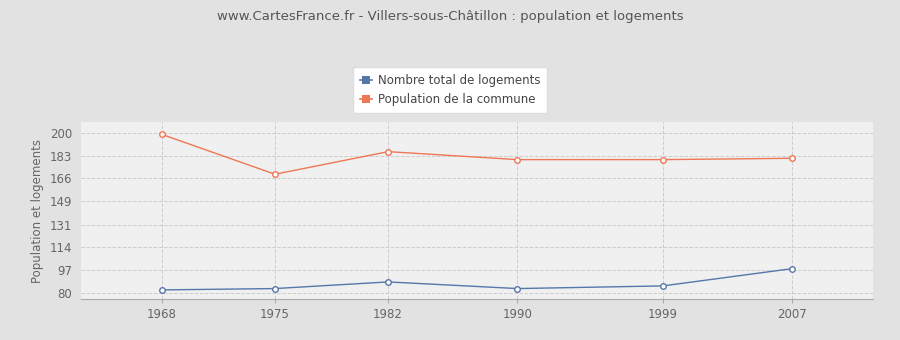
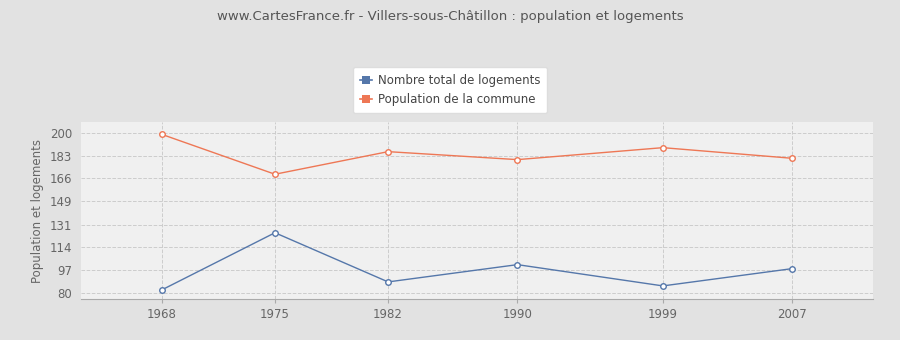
Nombre total de logements/1975: 83 -> 125
Nombre total de logements/1990: 83 -> 101
Population de la commune/1999: 180 -> 189
